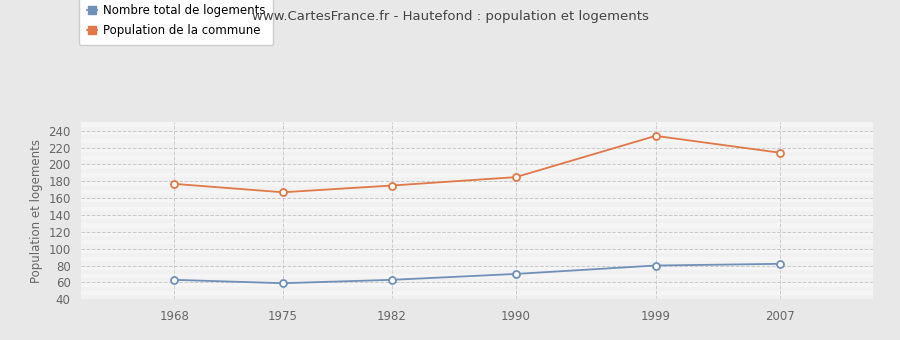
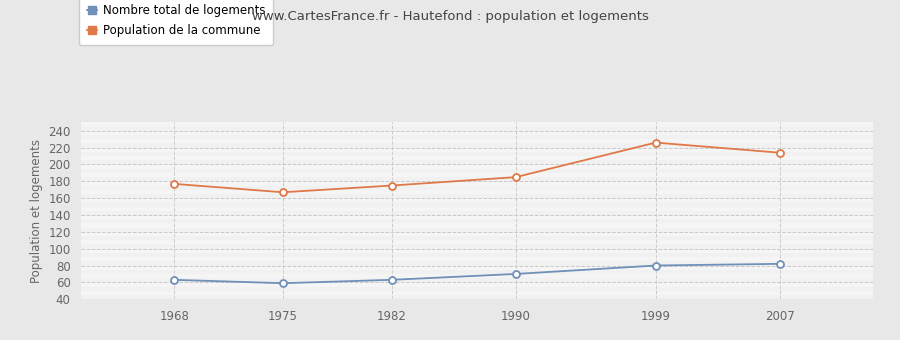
Population de la commune/1999: 234 -> 226
